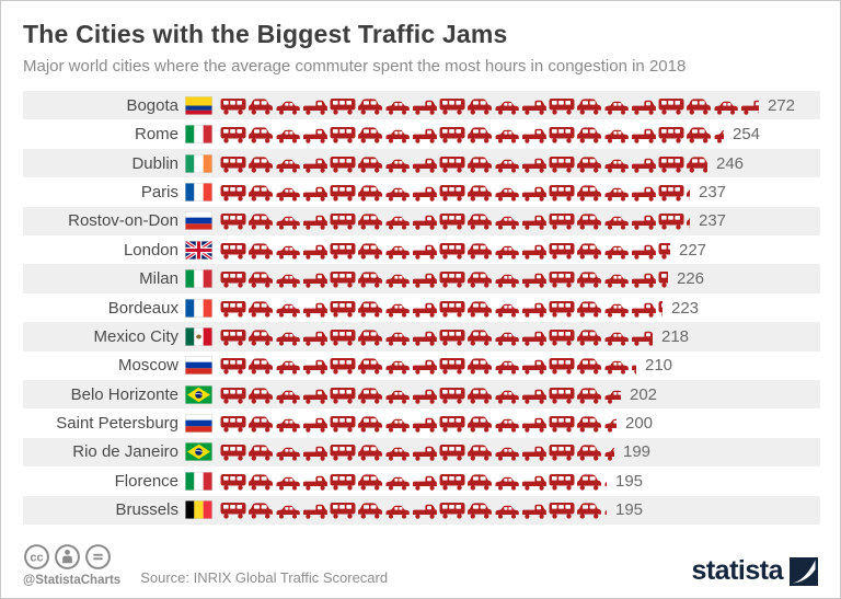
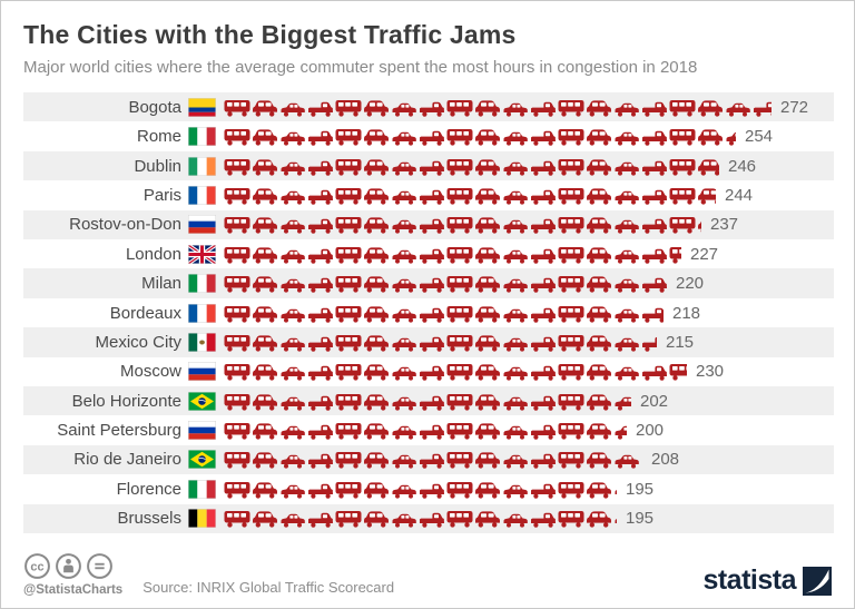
Paris: 237 -> 244
Milan: 226 -> 220
Bordeaux: 223 -> 218
Mexico City: 218 -> 215
Moscow: 210 -> 230
Rio de Janeiro: 199 -> 208
